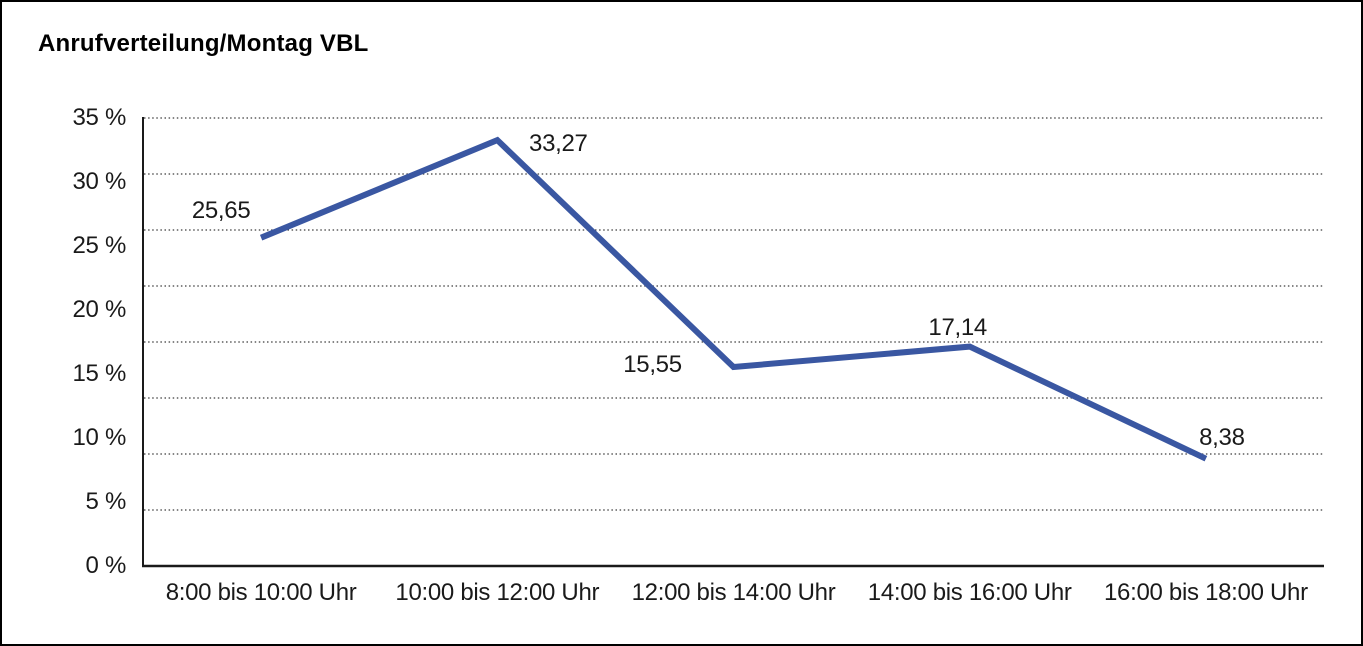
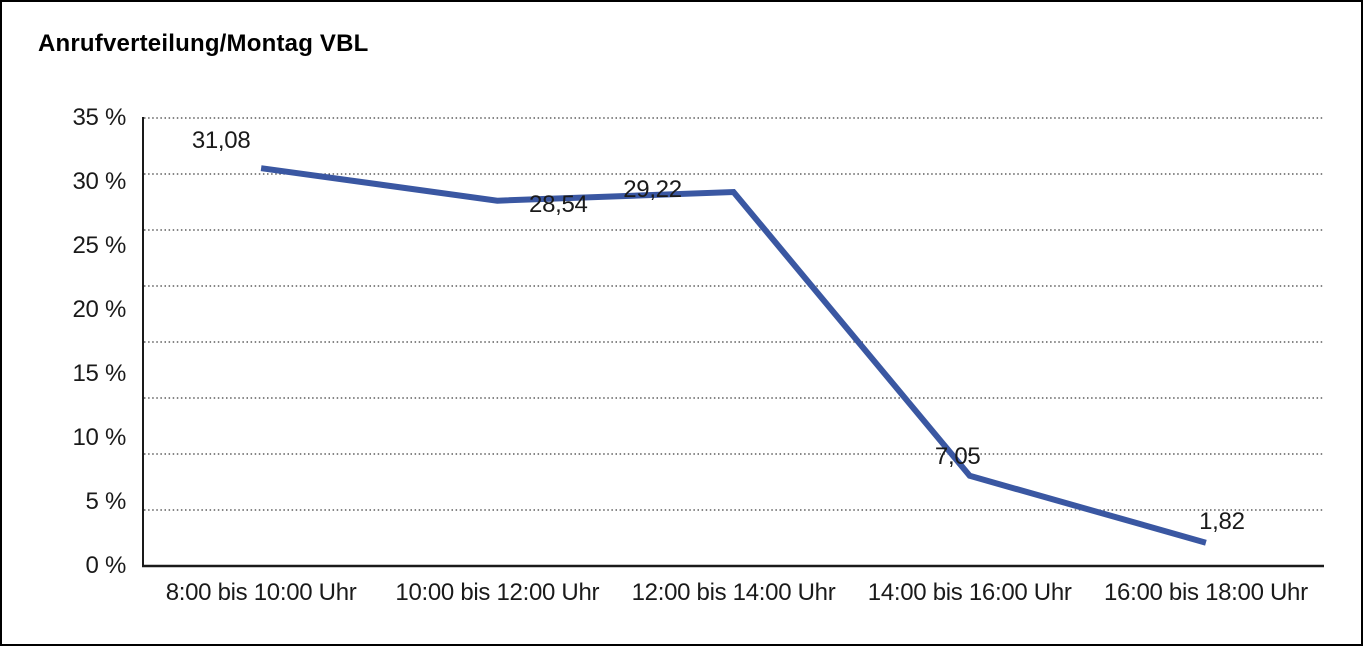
8:00 bis 10:00 Uhr: 25,65 -> 31,08
10:00 bis 12:00 Uhr: 33,27 -> 28,54
12:00 bis 14:00 Uhr: 15,55 -> 29,22
14:00 bis 16:00 Uhr: 17,14 -> 7,05
16:00 bis 18:00 Uhr: 8,38 -> 1,82
